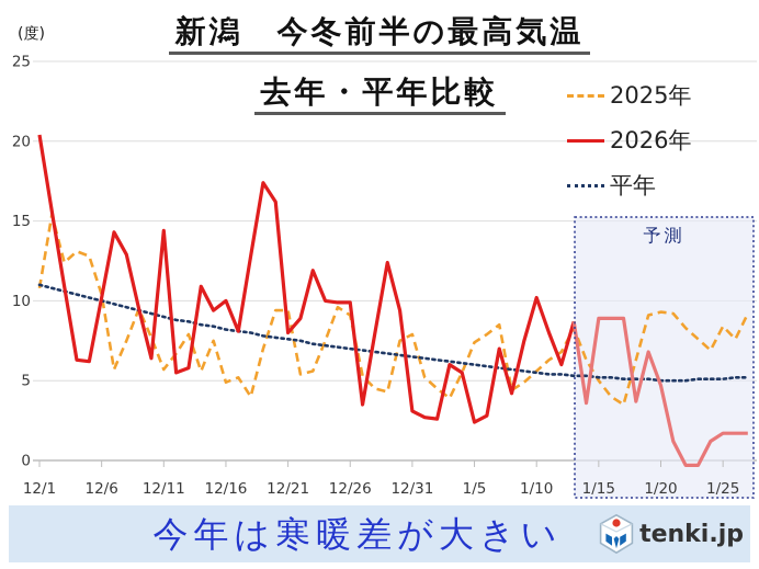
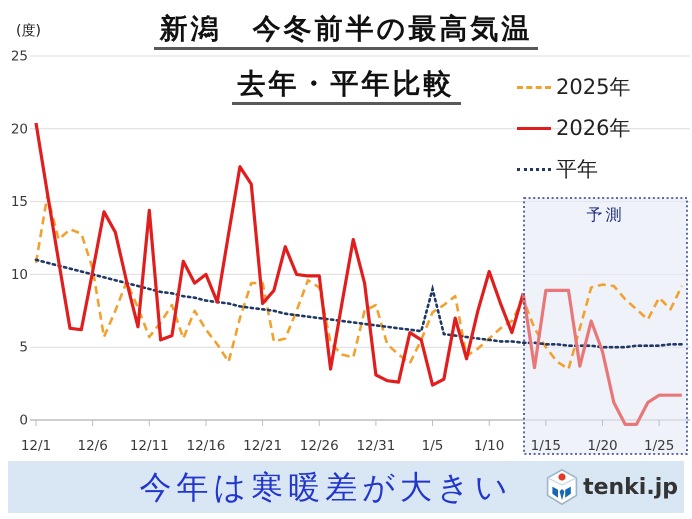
2025年/12/16: 4.9 -> 6.2
平年/1/5: 6.0 -> 9.0
